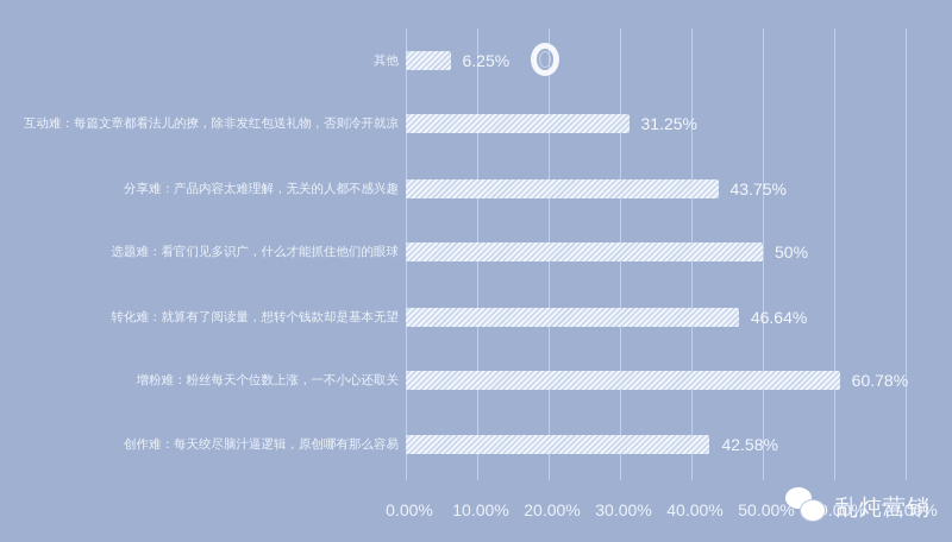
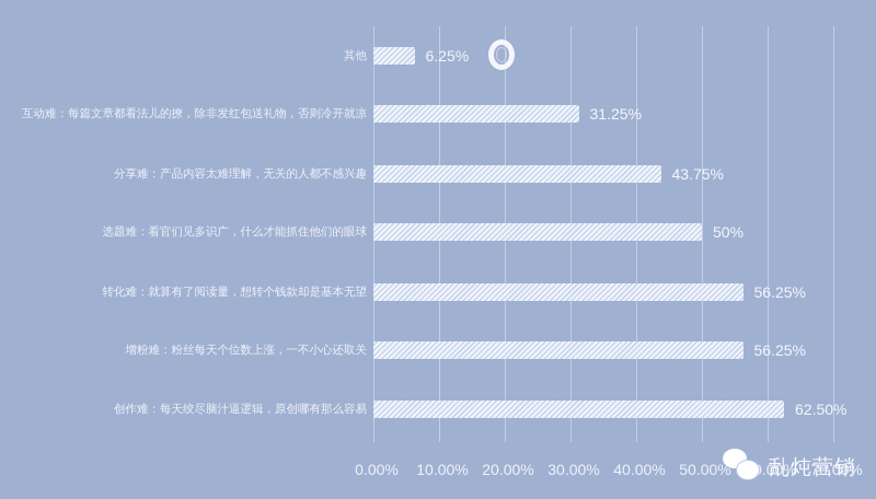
转化难：就算有了阅读量，想转个钱款却是基本无望: 46.64% -> 56.25%
增粉难：粉丝每天个位数上涨，一不小心还取关: 60.78% -> 56.25%
创作难：每天绞尽脑汁逼逻辑，原创哪有那么容易: 42.58% -> 62.50%
